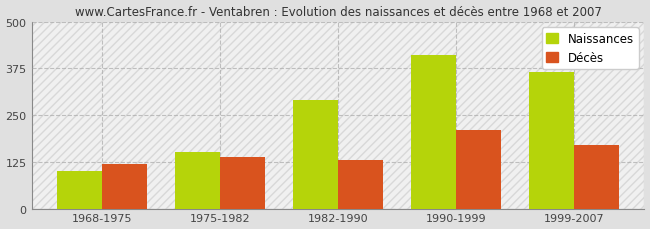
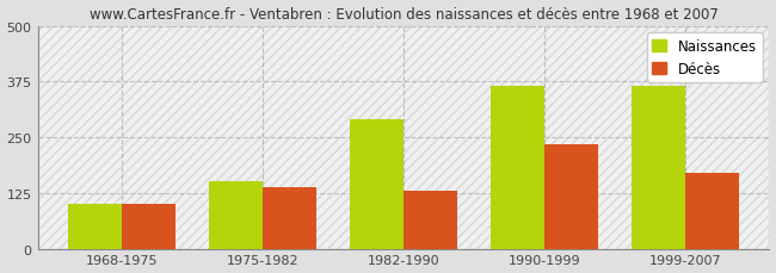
Décès/1968-1975: 120 -> 100
Naissances/1990-1999: 410 -> 365
Décès/1990-1999: 210 -> 235
